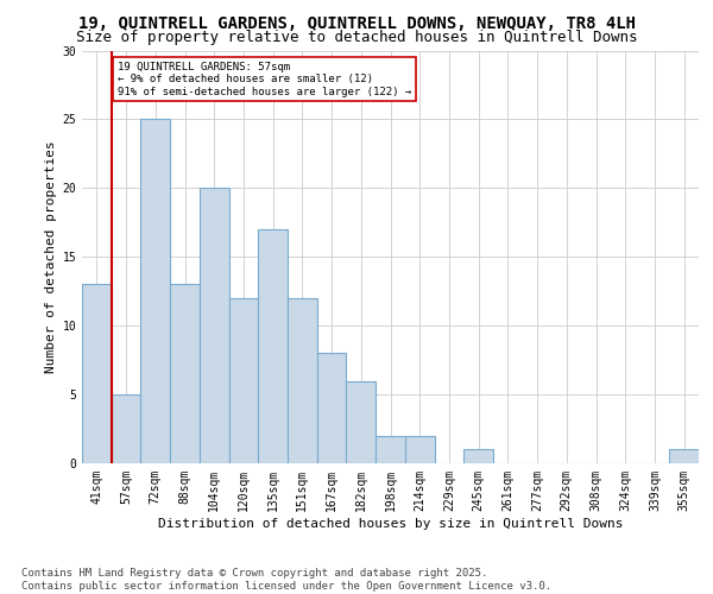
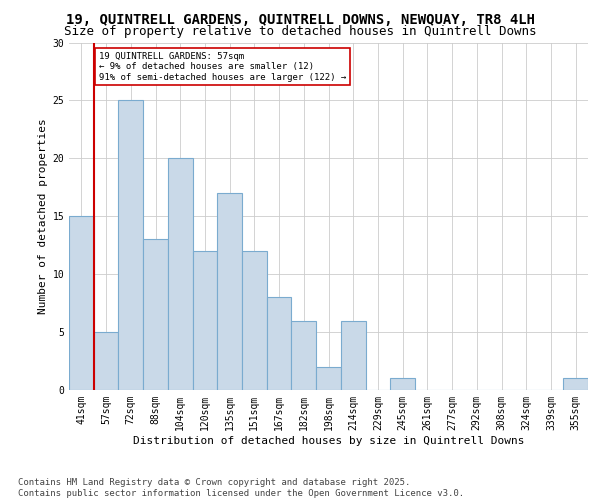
41sqm: 13 -> 15
214sqm: 2 -> 6
